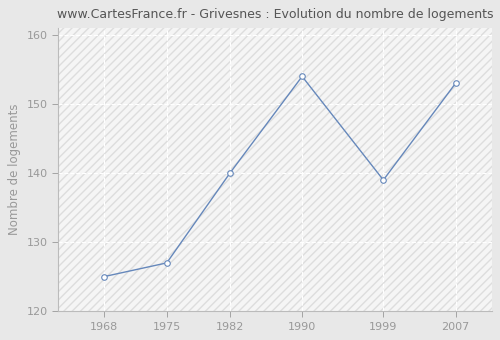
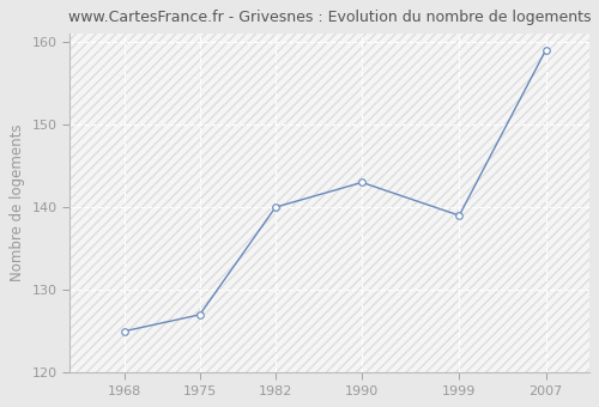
1990: 154 -> 143
2007: 153 -> 159
